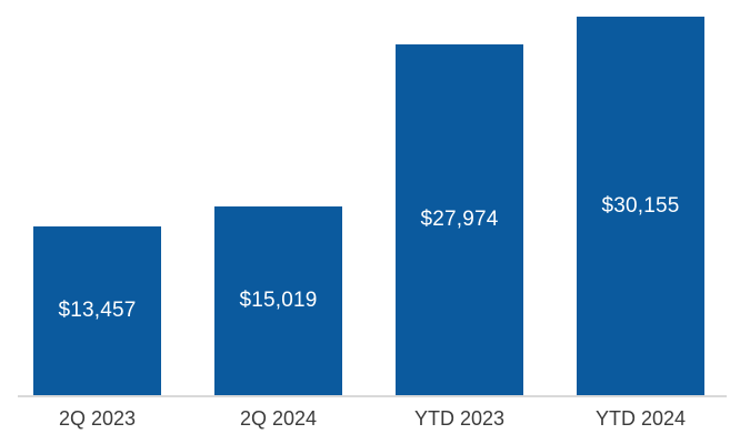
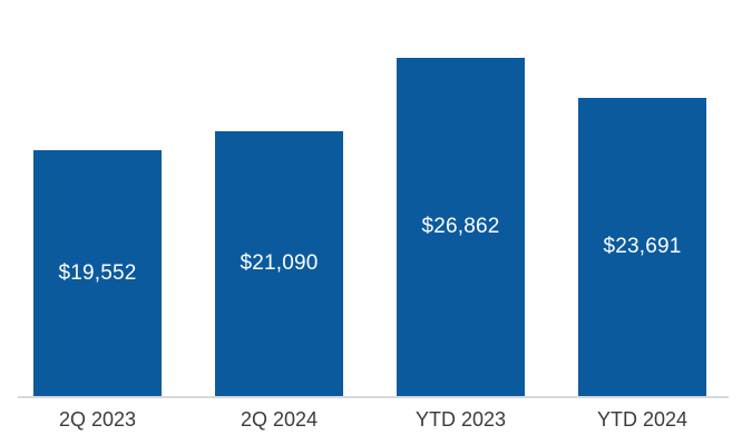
2Q 2023: $13,457 -> $19,552
2Q 2024: $15,019 -> $21,090
YTD 2023: $27,974 -> $26,862
YTD 2024: $30,155 -> $23,691
